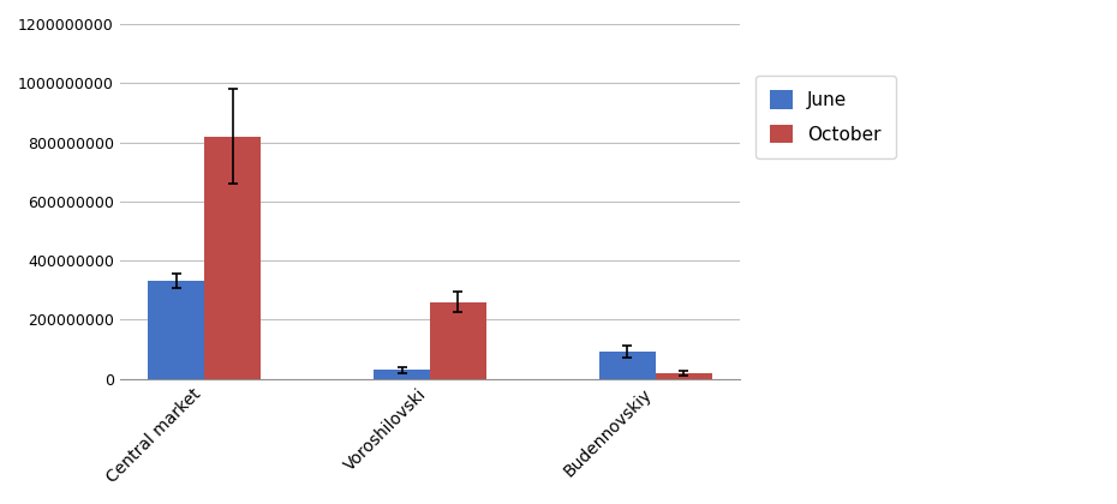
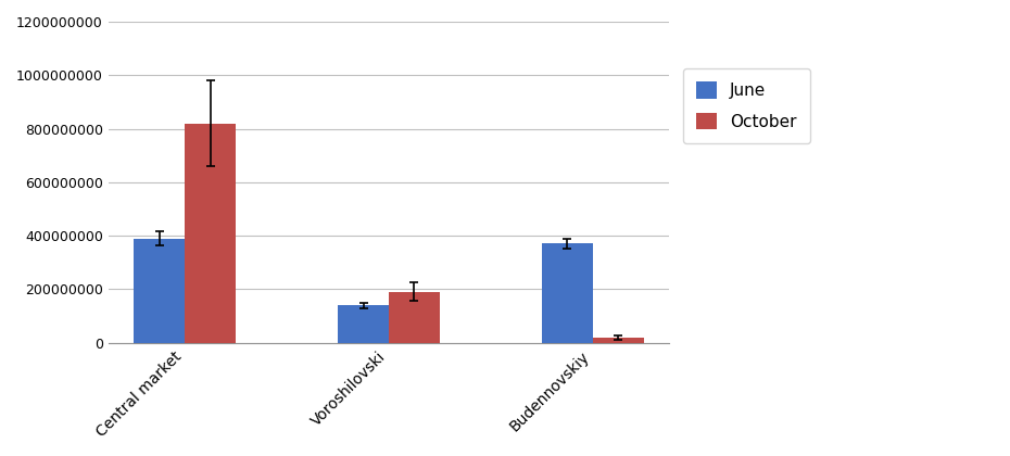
June/Central market: 330000000 -> 390000000
June/Voroshilovski: 30000000 -> 140000000
October/Voroshilovski: 260000000 -> 190000000
June/Budennovskiy: 90000000 -> 370000000
